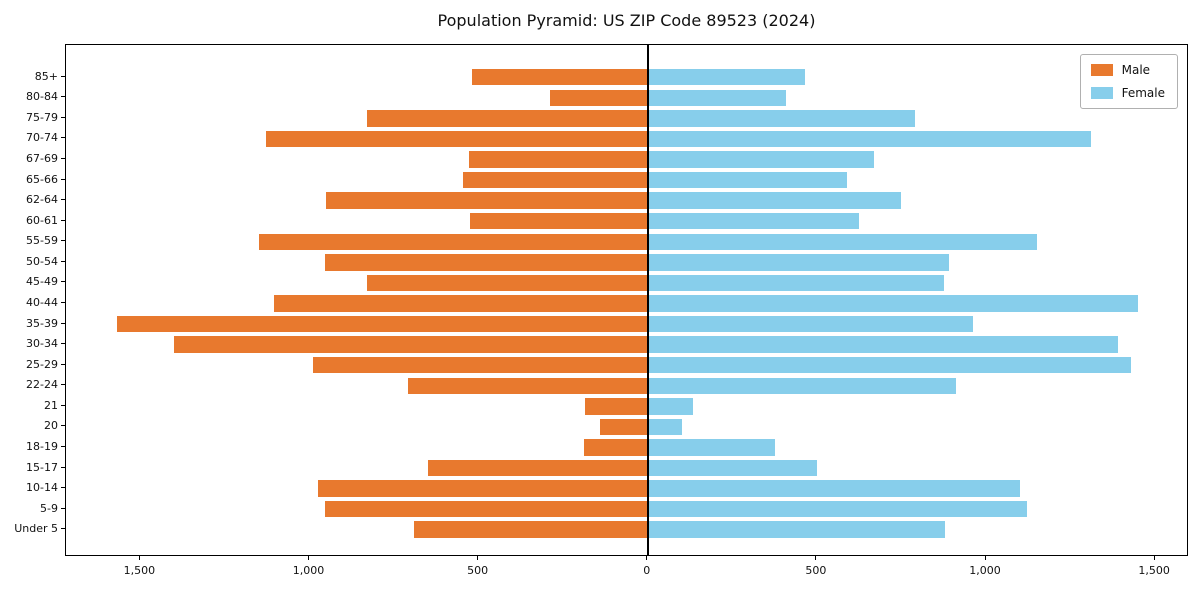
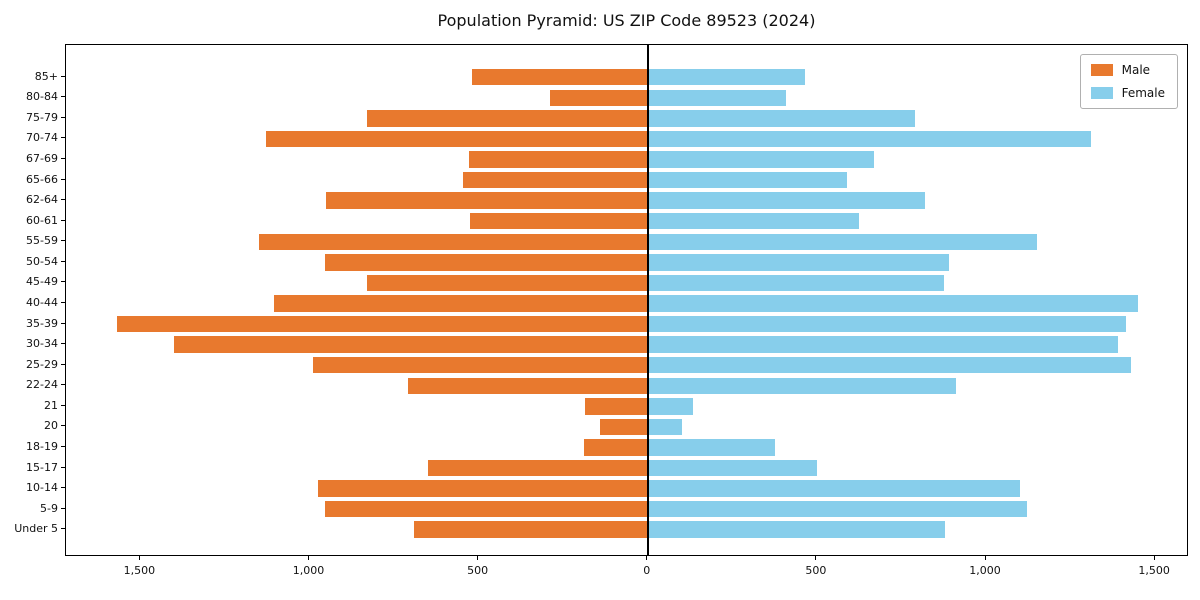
Female/62-64: 750 -> 820
Female/35-39: 960 -> 1420
